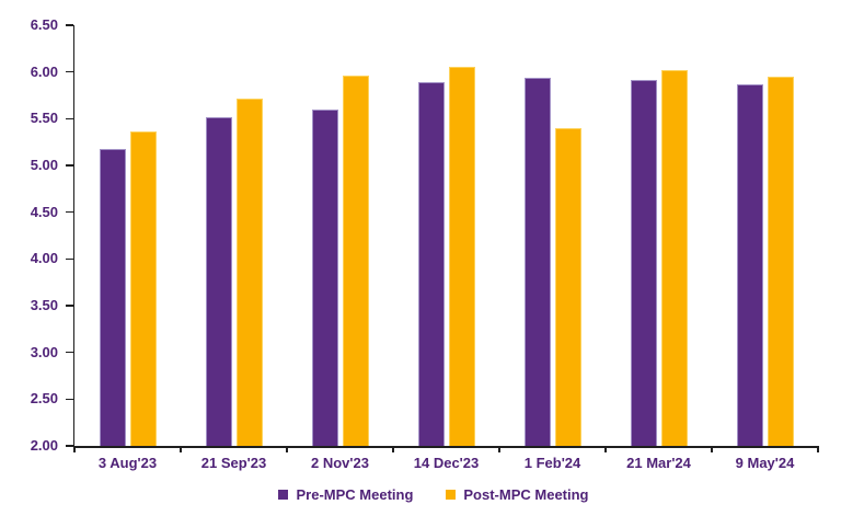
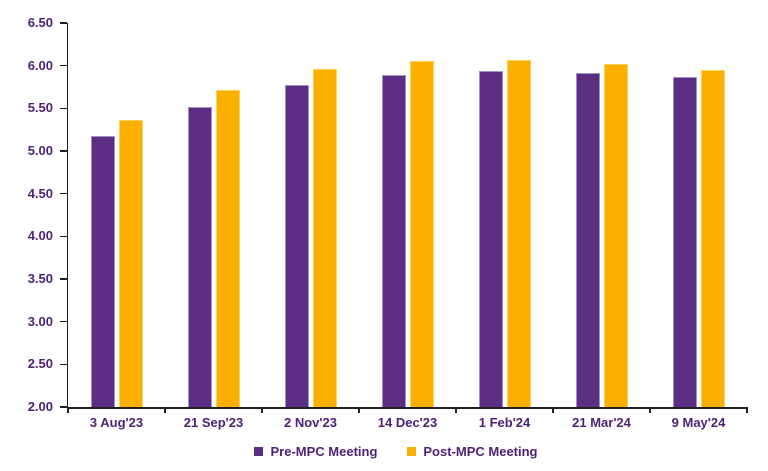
Pre-MPC Meeting/2 Nov'23: 5.6 -> 5.8
Post-MPC Meeting/1 Feb'24: 5.4 -> 6.1
